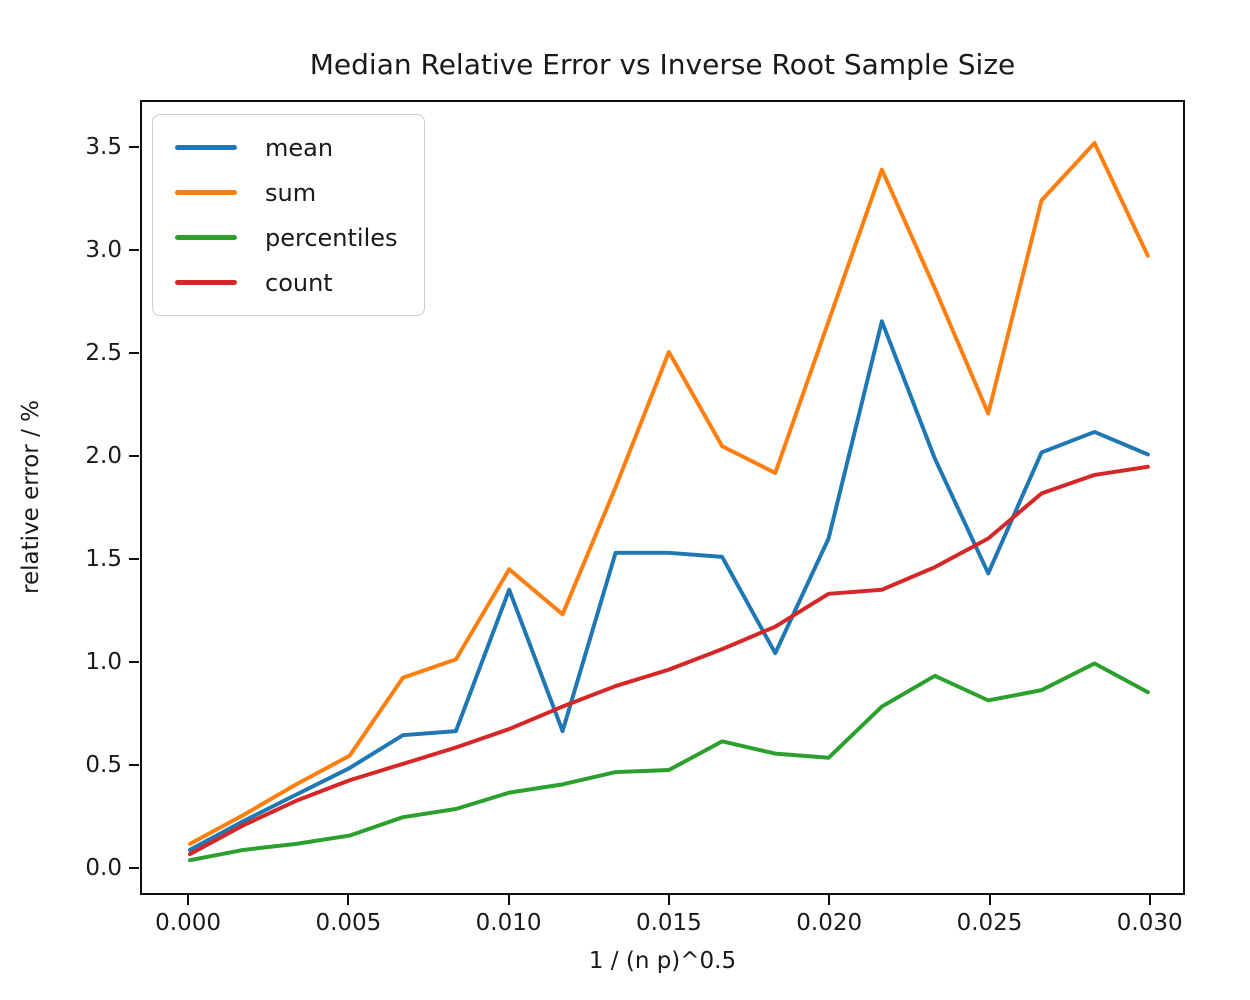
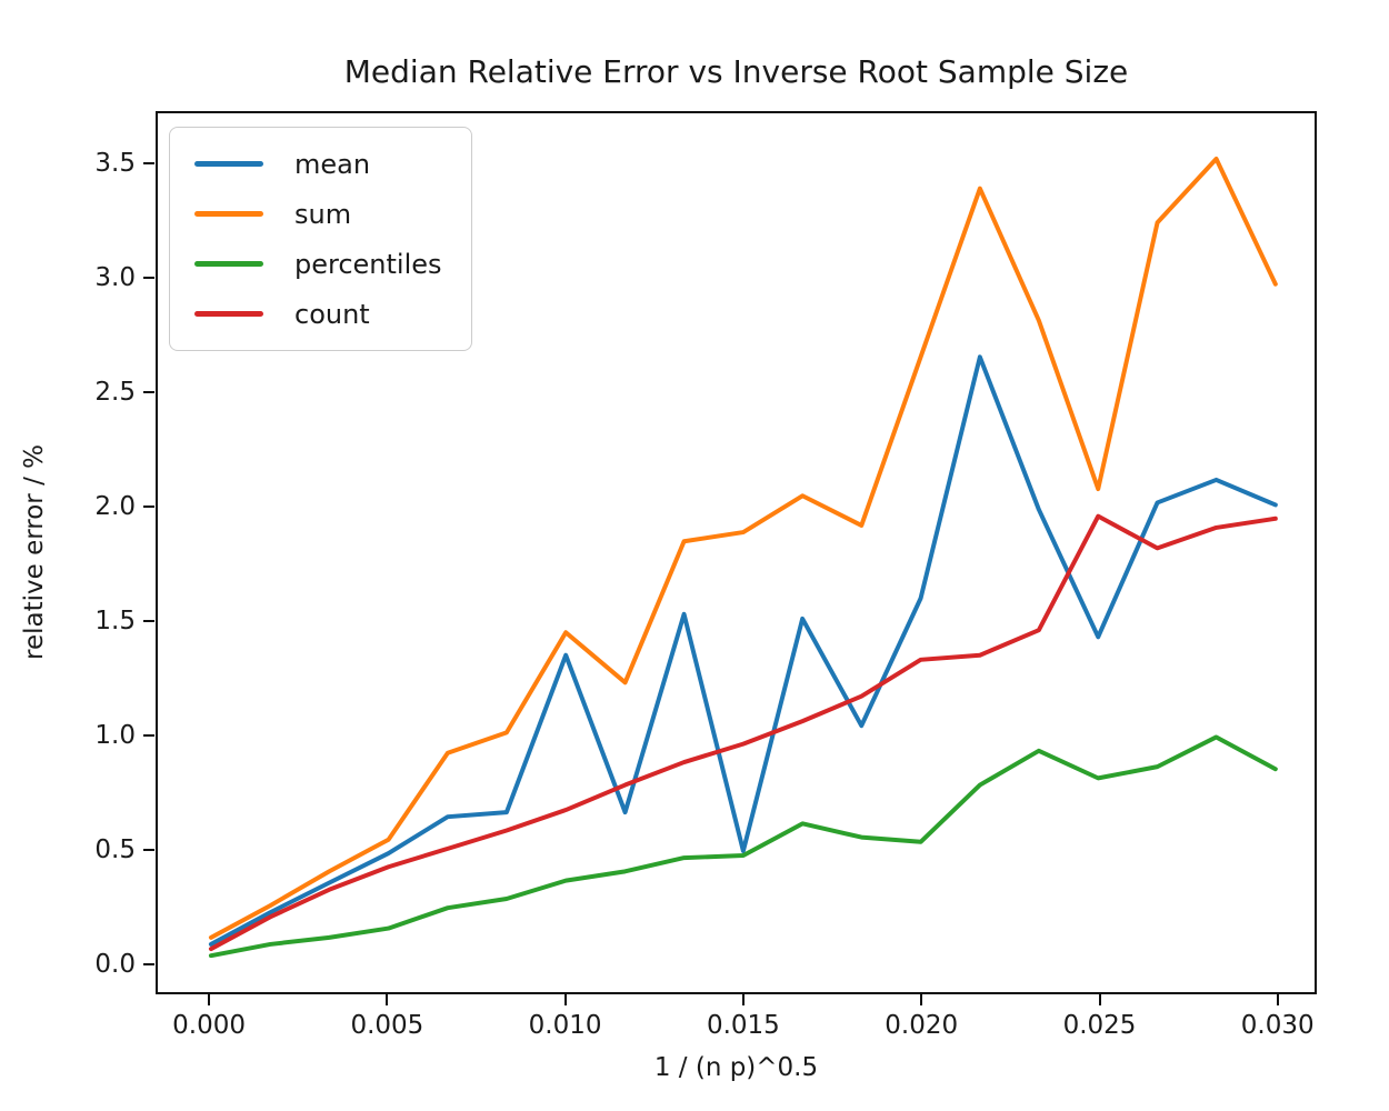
mean/0.015: 1.53 -> 0.49
sum/0.015: 2.51 -> 1.89
sum/0.025: 2.21 -> 2.08
count/0.025: 1.60 -> 1.96
